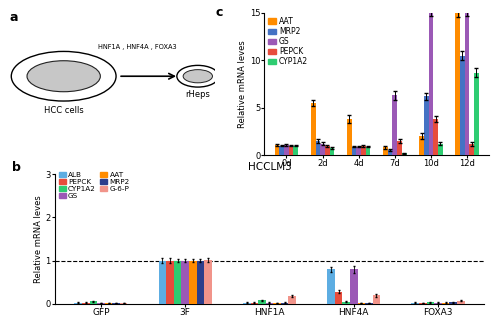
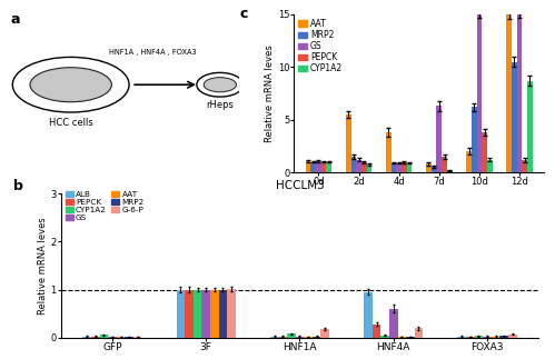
HCCLM3/ALB/HNF4A: 0.80 -> 0.95
HCCLM3/GS/HNF4A: 0.80 -> 0.60
